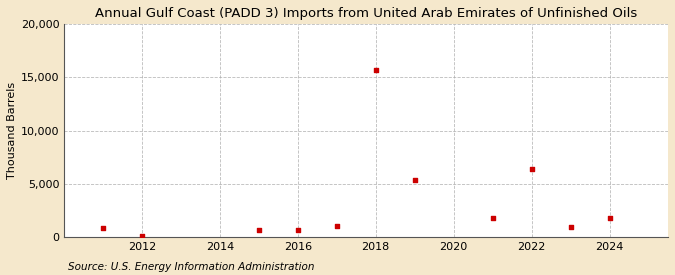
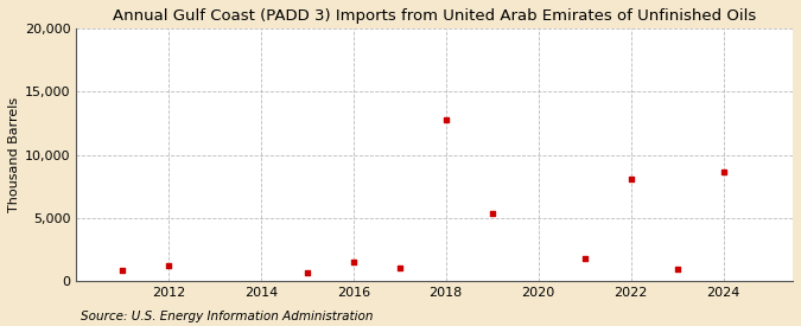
2012: 100 -> 1,300
2016: 700 -> 1,500
2018: 15,700 -> 12,800
2022: 6,400 -> 8,100
2024: 1,800 -> 8,700
